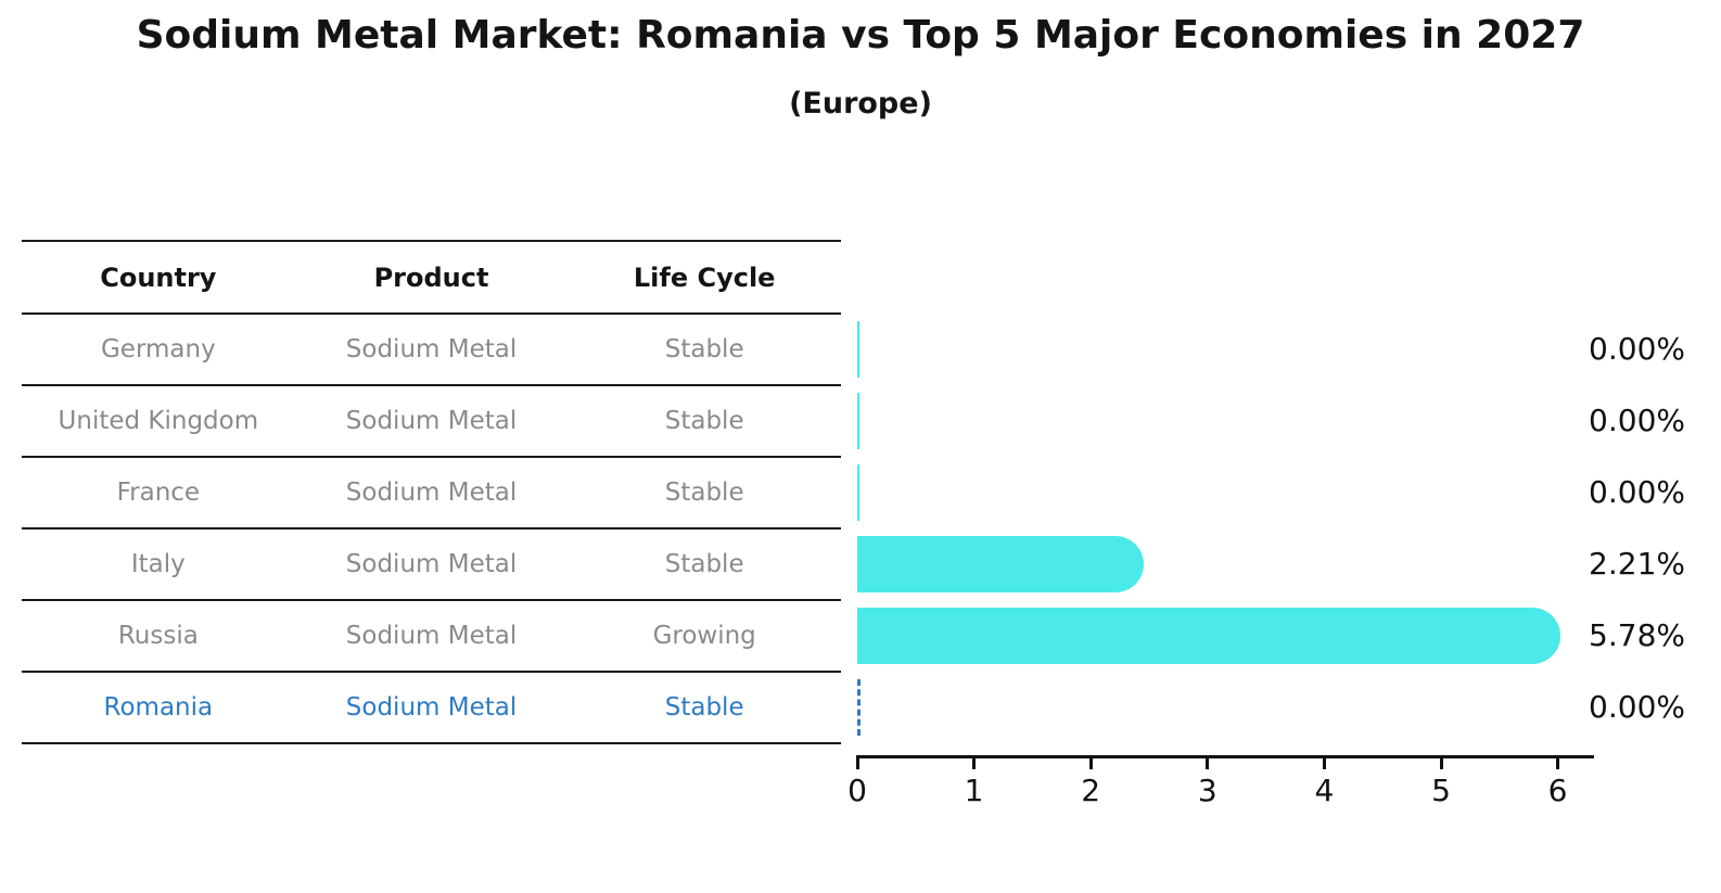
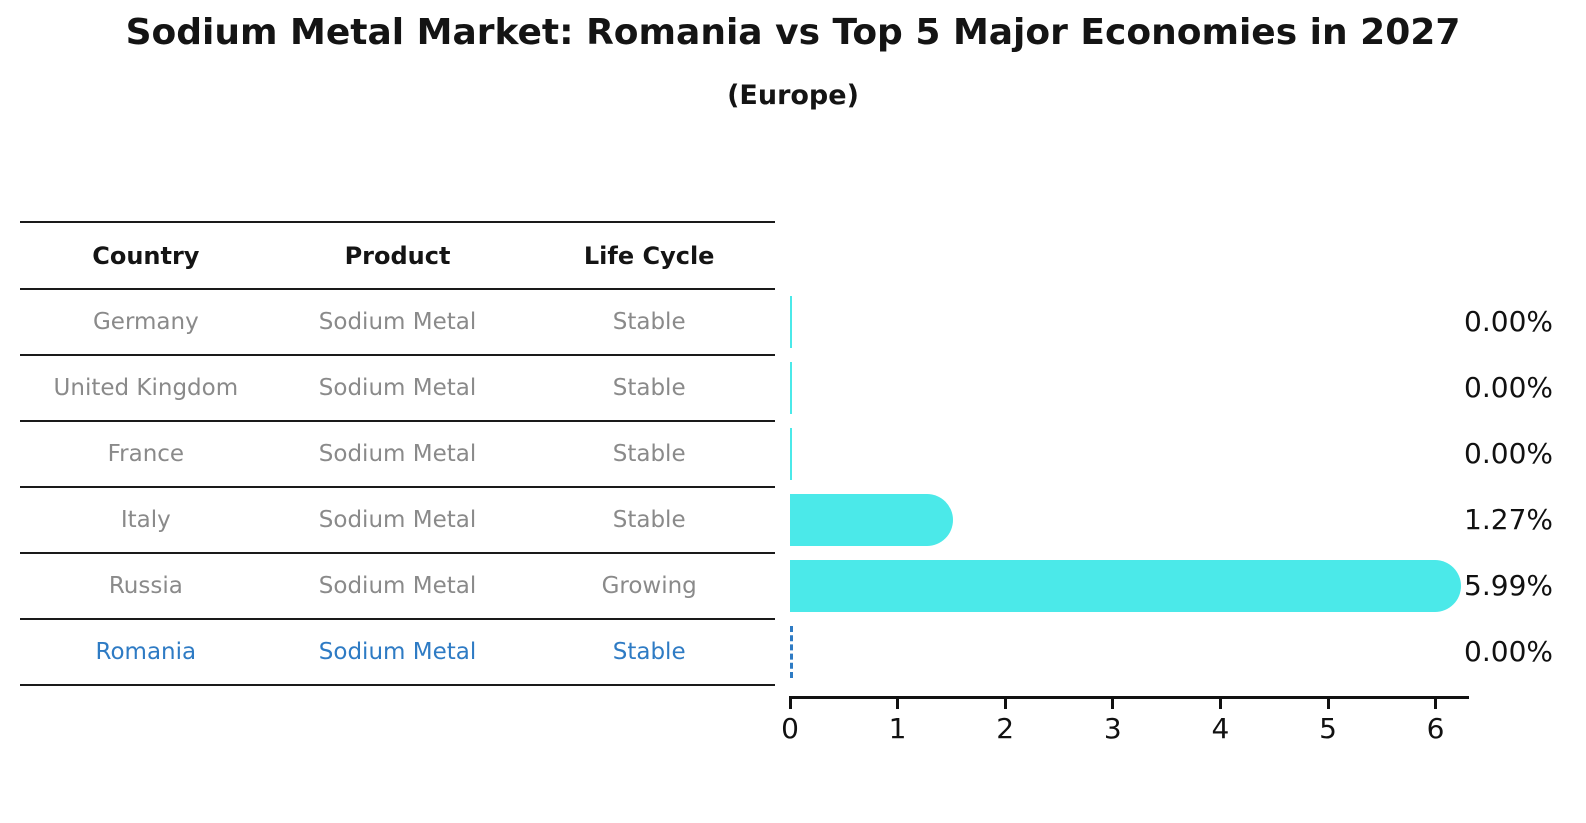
Italy: 2.21% -> 1.27%
Russia: 5.78% -> 5.99%
